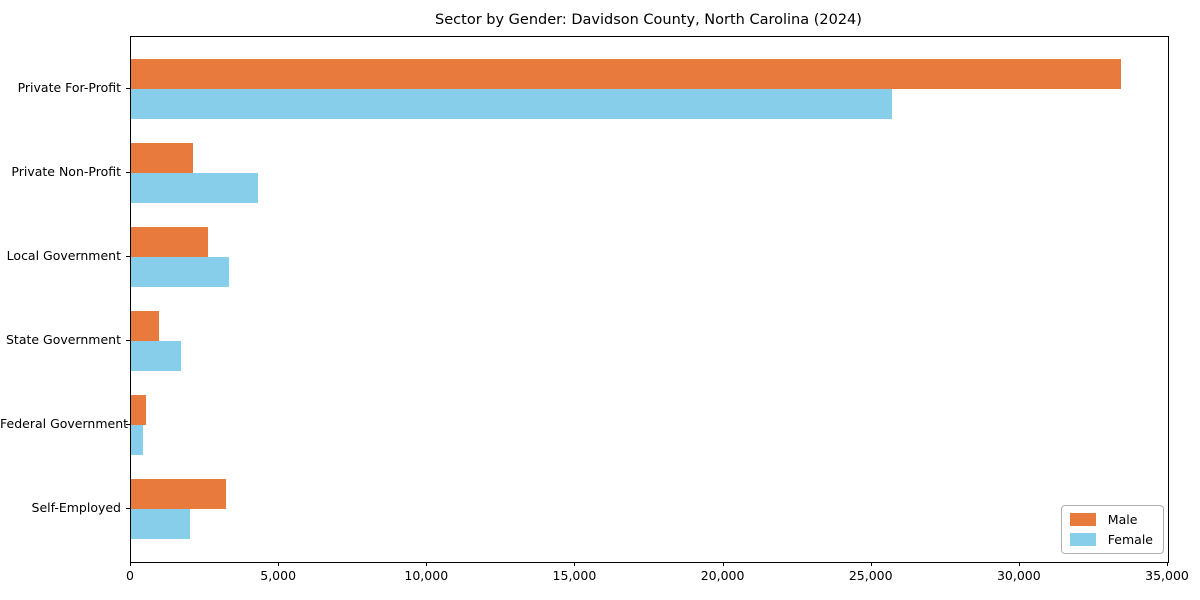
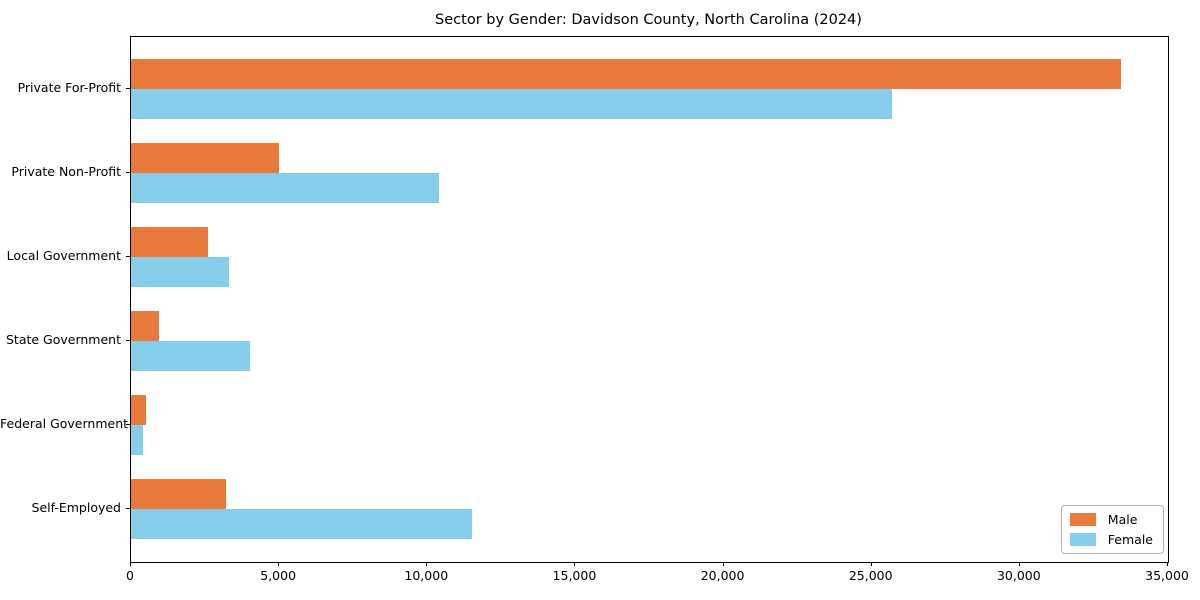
Male/Private Non-Profit: 2100 -> 5000
Female/Private Non-Profit: 4300 -> 10400
Female/State Government: 1700 -> 4000
Female/Self-Employed: 2000 -> 11500
